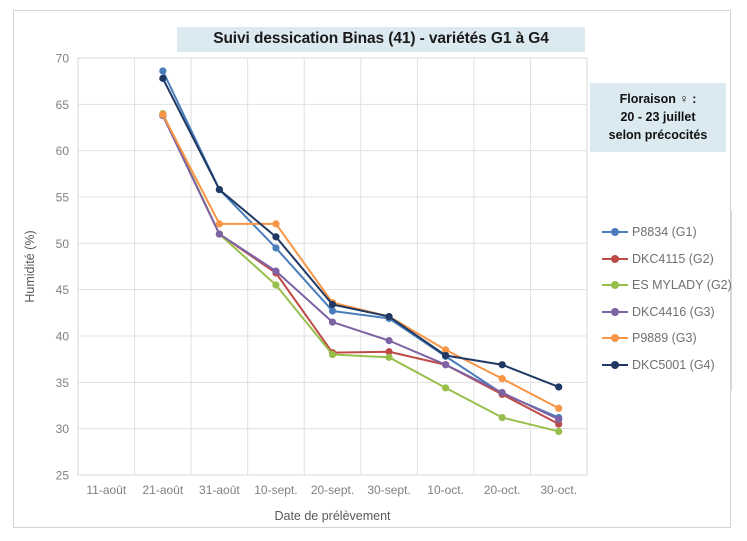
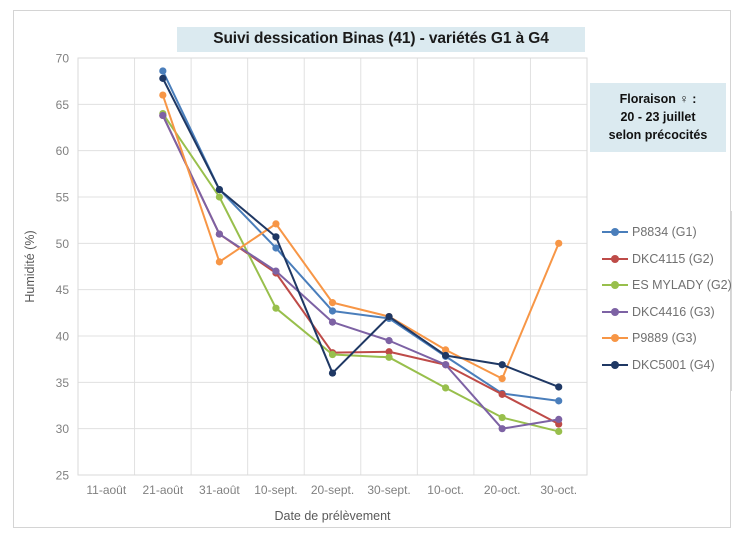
P9889 (G3)/21-août: 64 -> 66
ES MYLADY (G2)/31-août: 51 -> 55
P9889 (G3)/31-août: 52 -> 48
ES MYLADY (G2)/10-sept.: 46 -> 43
DKC5001 (G4)/20-sept.: 43 -> 36
DKC4416 (G3)/20-oct.: 34 -> 30
P8834 (G1)/30-oct.: 31 -> 33
P9889 (G3)/30-oct.: 32 -> 50
